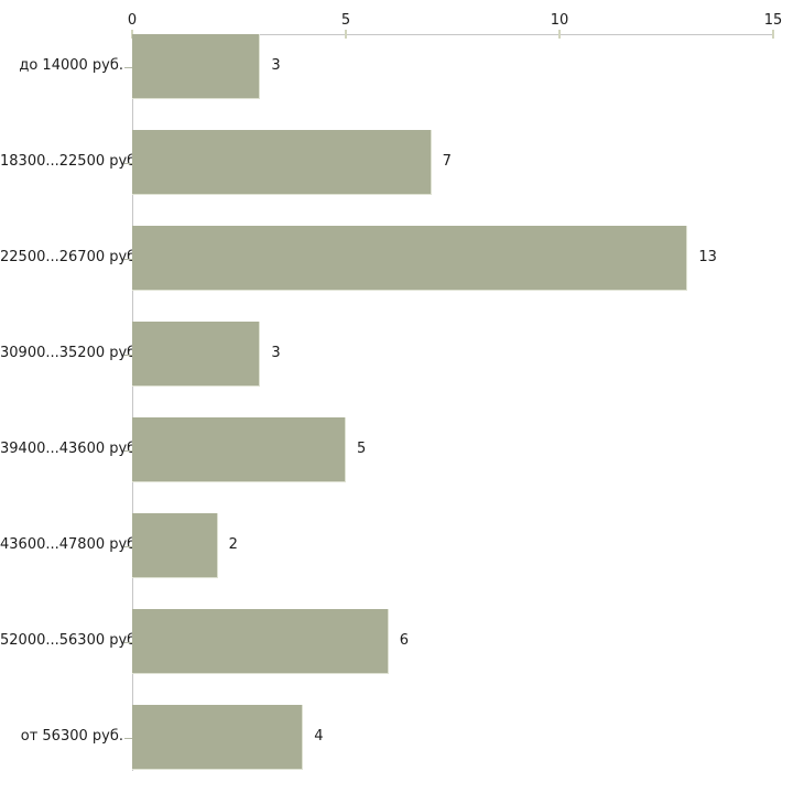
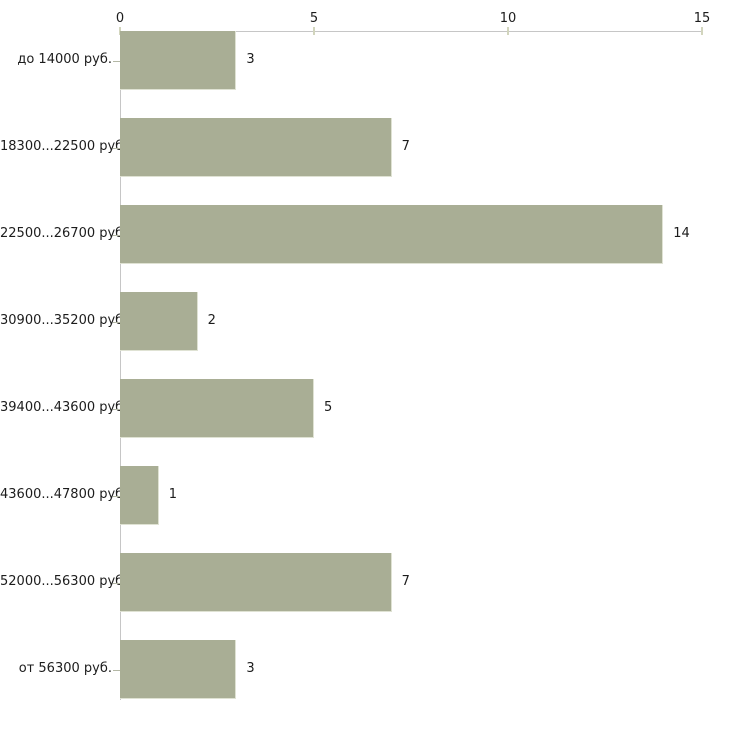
22500...26700 руб.: 13 -> 14
30900...35200 руб.: 3 -> 2
43600...47800 руб.: 2 -> 1
52000...56300 руб.: 6 -> 7
от 56300 руб.: 4 -> 3
